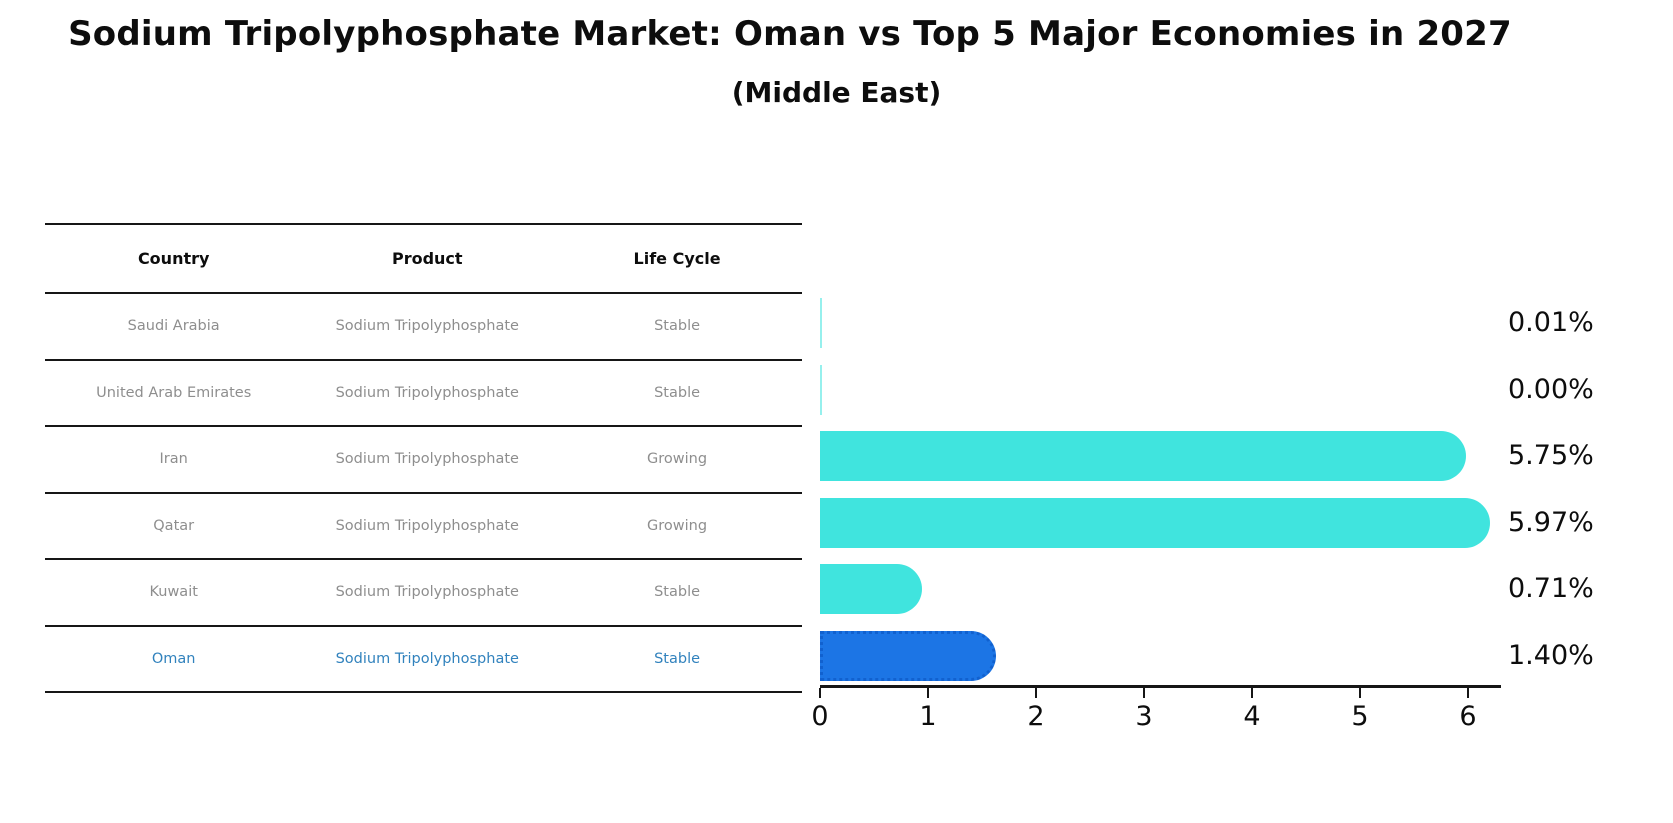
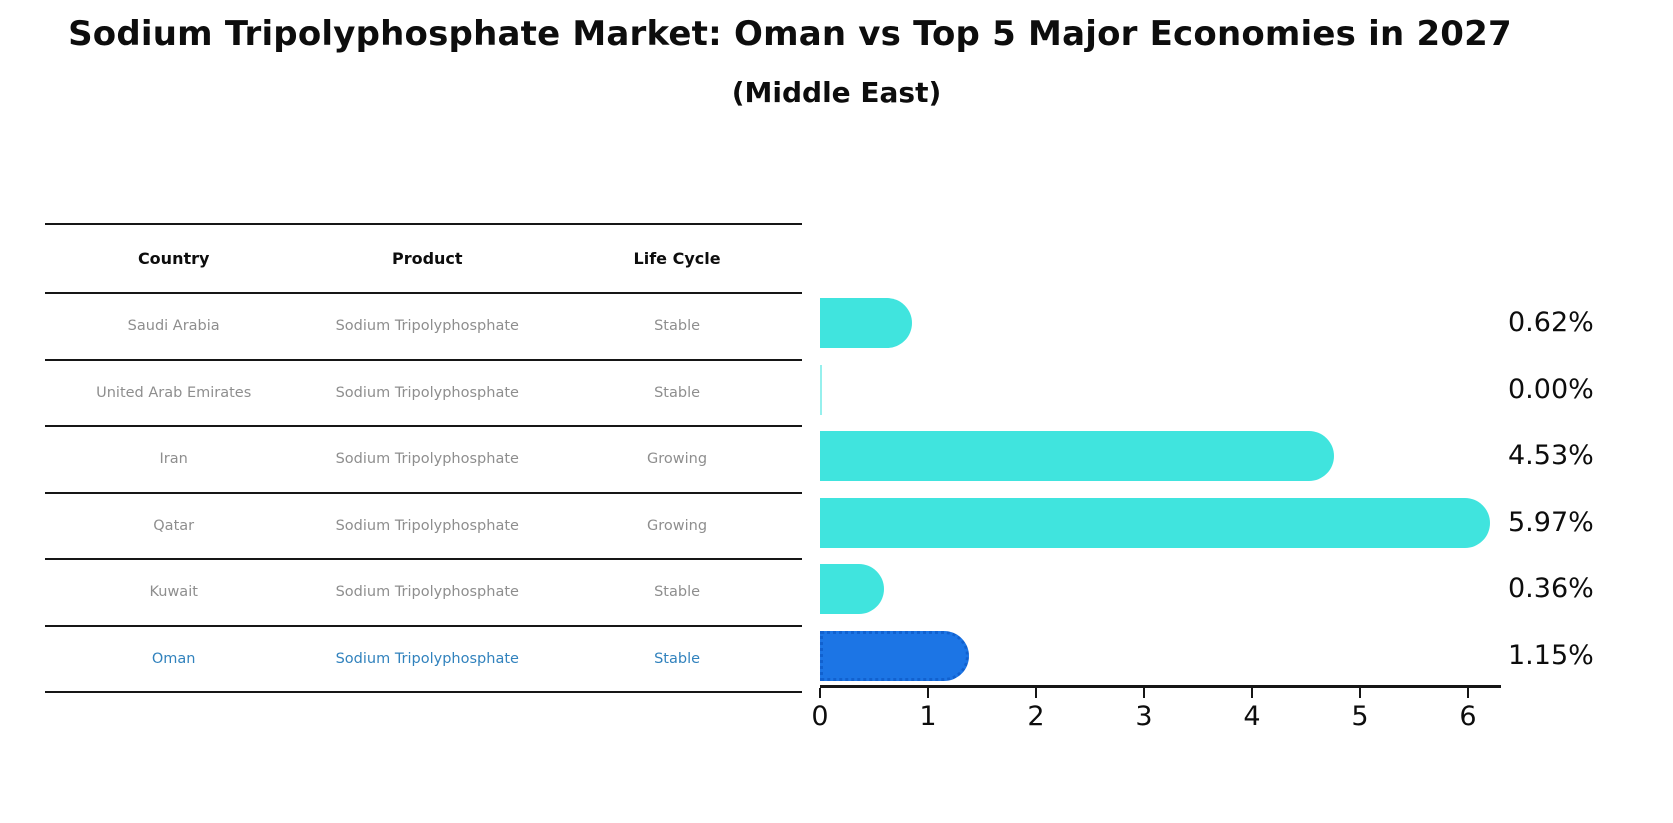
Saudi Arabia: 0.01% -> 0.62%
Iran: 5.75% -> 4.53%
Kuwait: 0.71% -> 0.36%
Oman: 1.40% -> 1.15%
